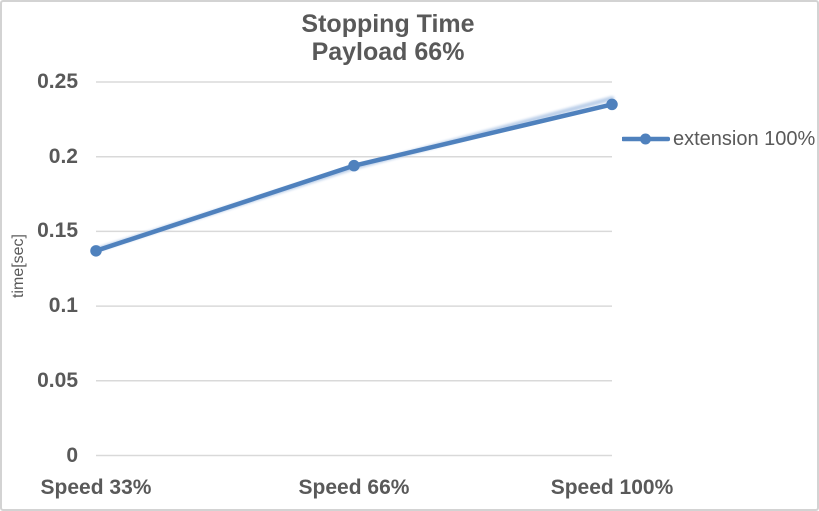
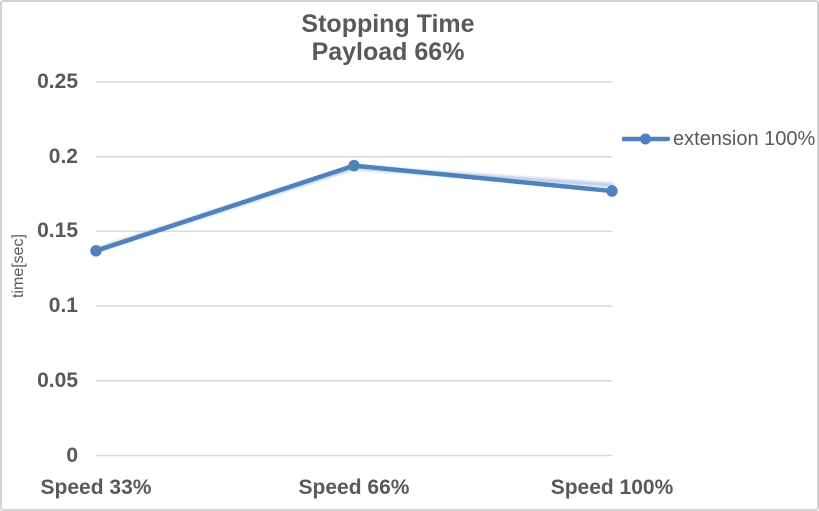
Speed 100%: 0.235 -> 0.177
